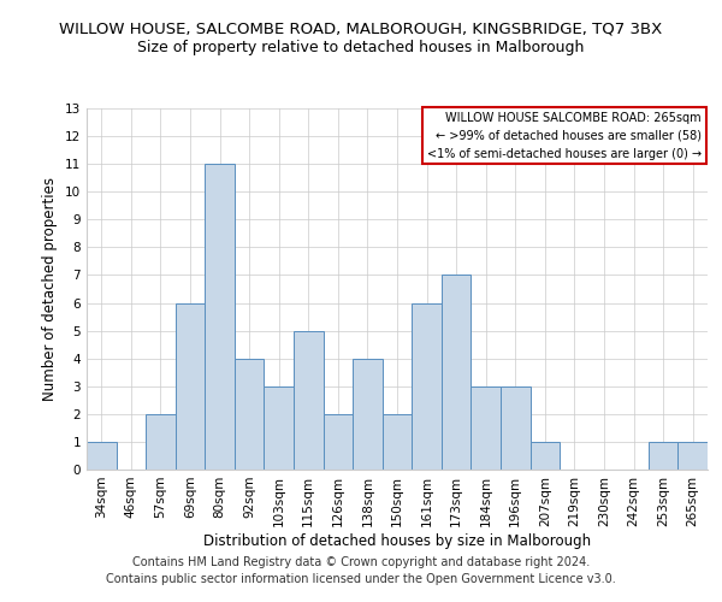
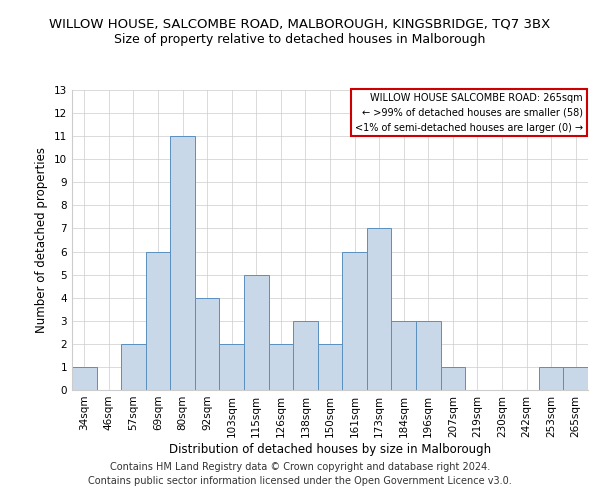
103sqm: 3 -> 2
138sqm: 4 -> 3
